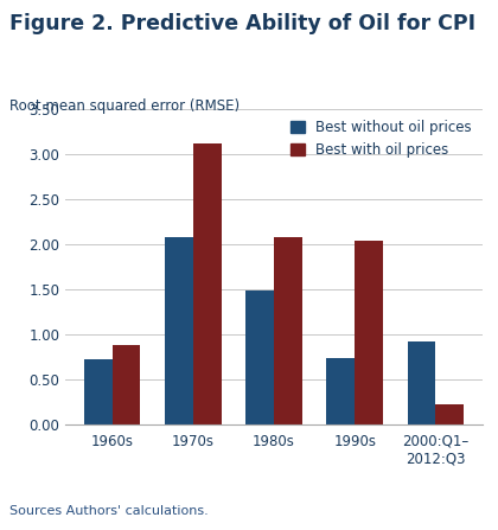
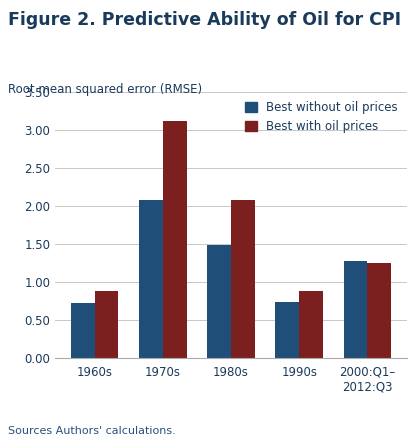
Best with oil prices/1990s: 2.04 -> 0.88
Best without oil prices/2000:Q1– 2012:Q3: 0.92 -> 1.27
Best with oil prices/2000:Q1– 2012:Q3: 0.22 -> 1.25
